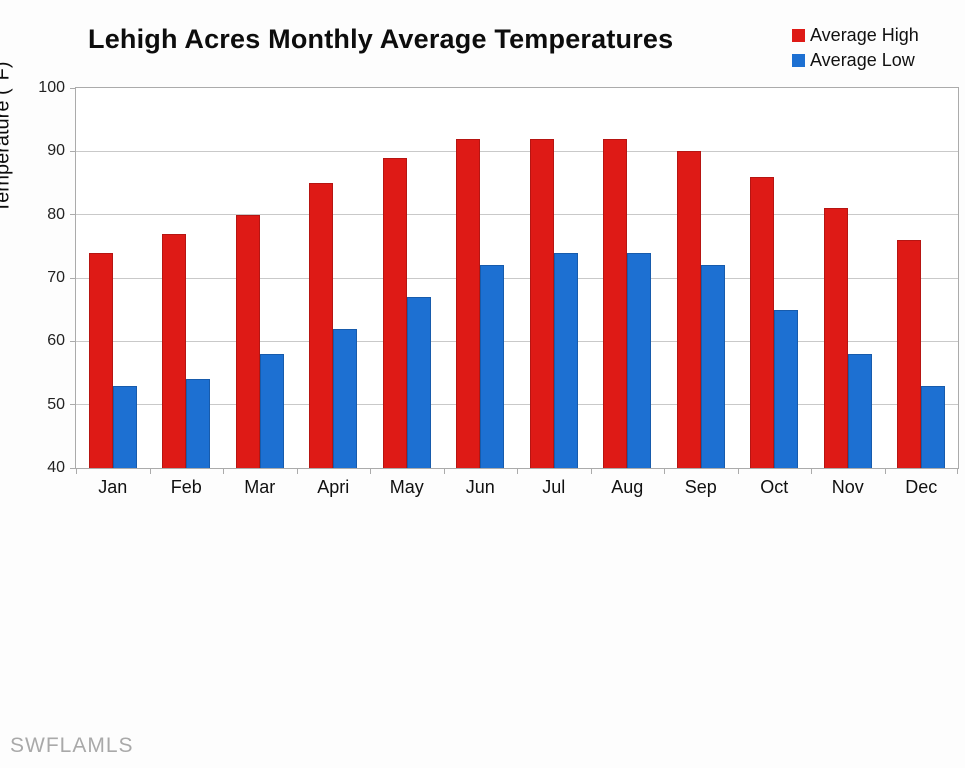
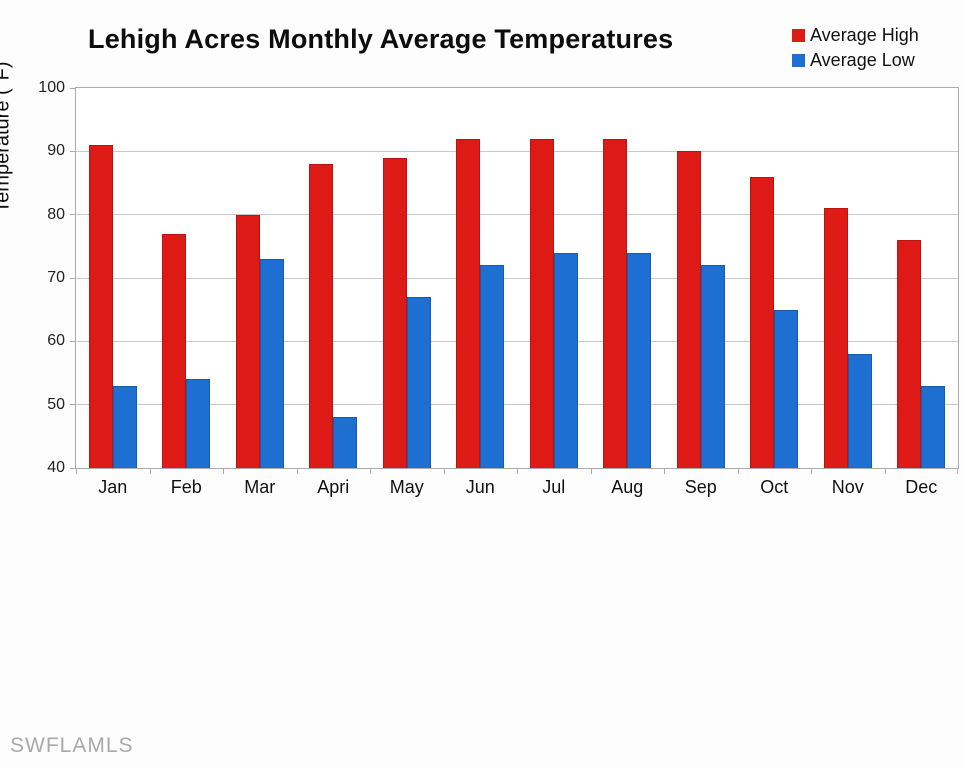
Average High/Jan: 74 -> 91
Average Low/Mar: 58 -> 73
Average High/Apri: 85 -> 88
Average Low/Apri: 62 -> 48
